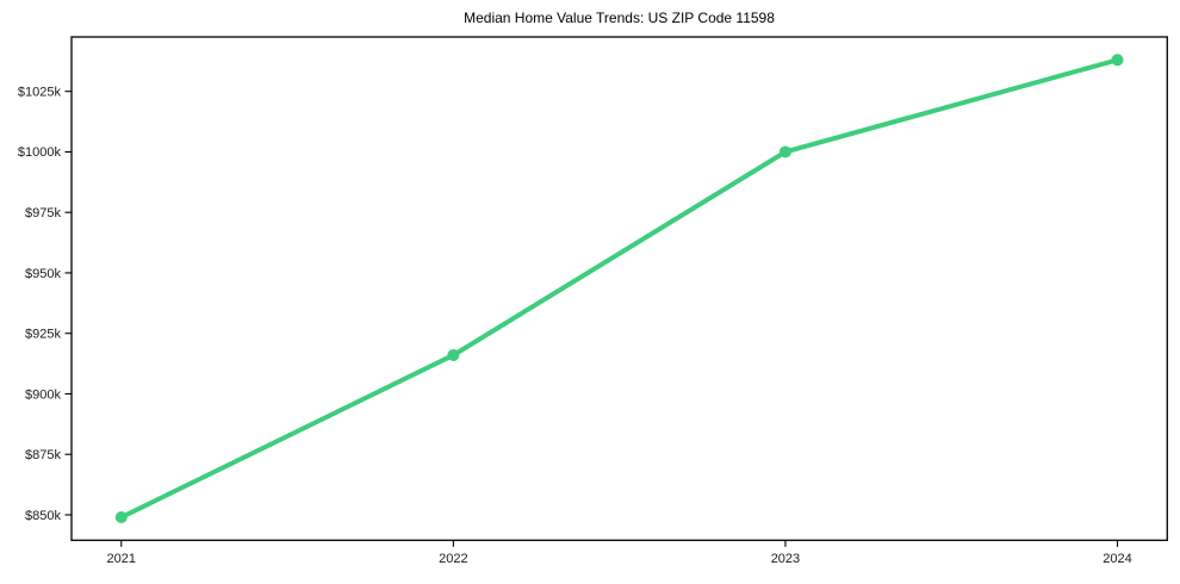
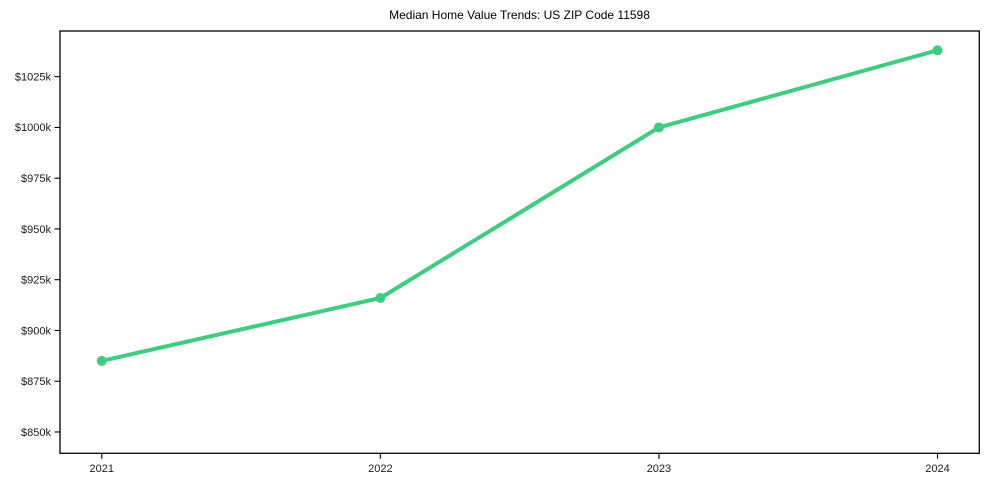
2021: $849k -> $885k
